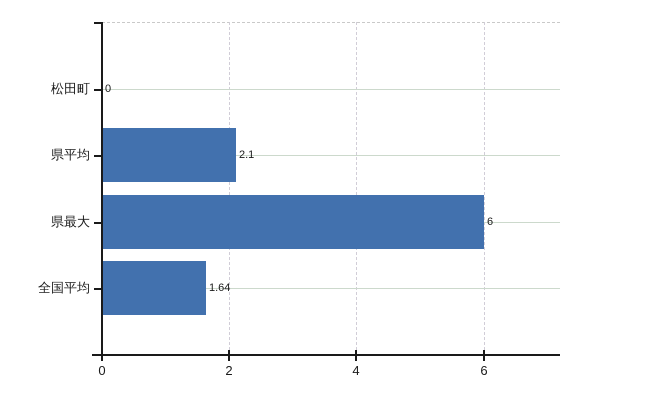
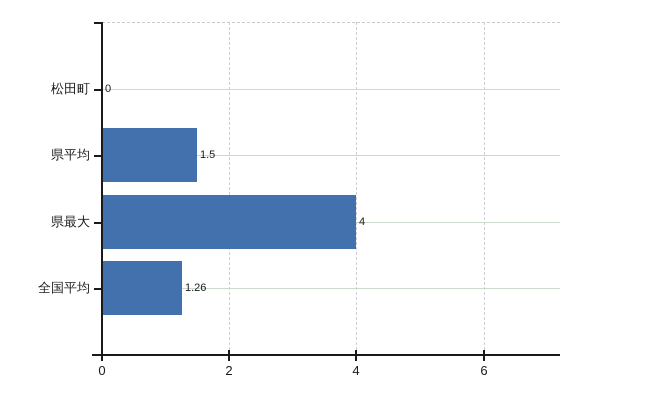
県平均: 2.1 -> 1.5
県最大: 6 -> 4
全国平均: 1.64 -> 1.26
